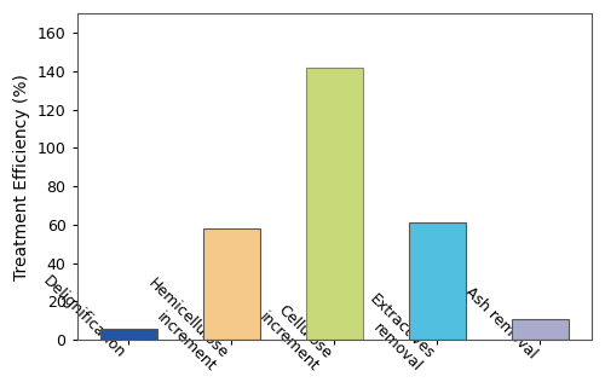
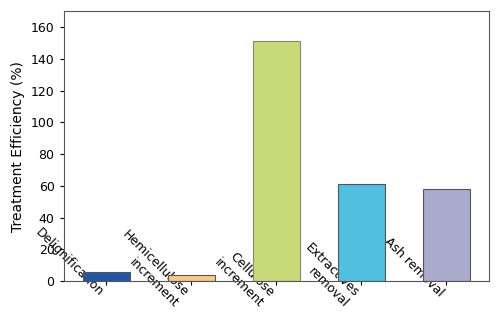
Hemicellulose increment: 58 -> 4
Cellulose increment: 142 -> 151
Ash removal: 11 -> 58
